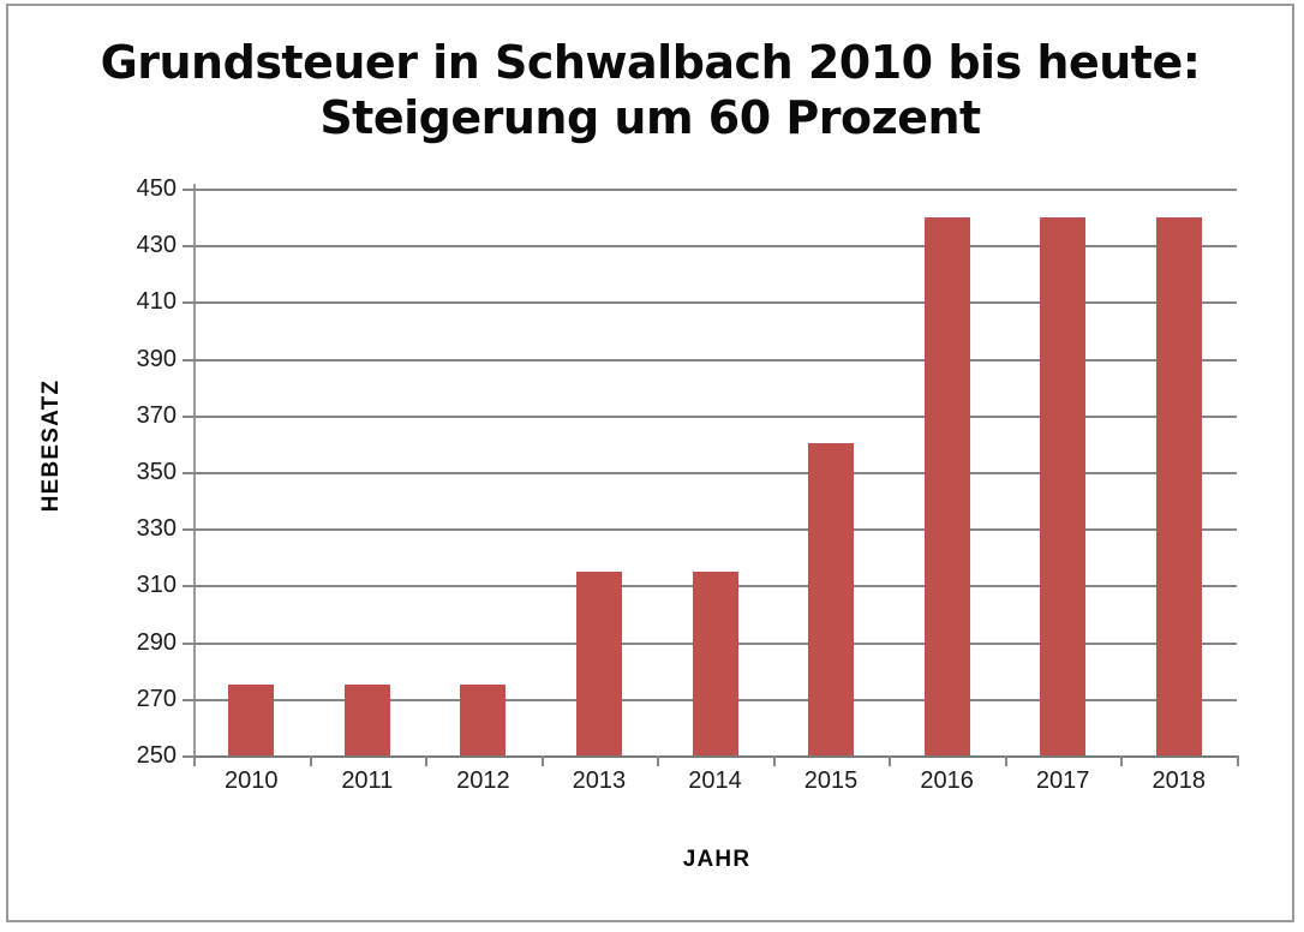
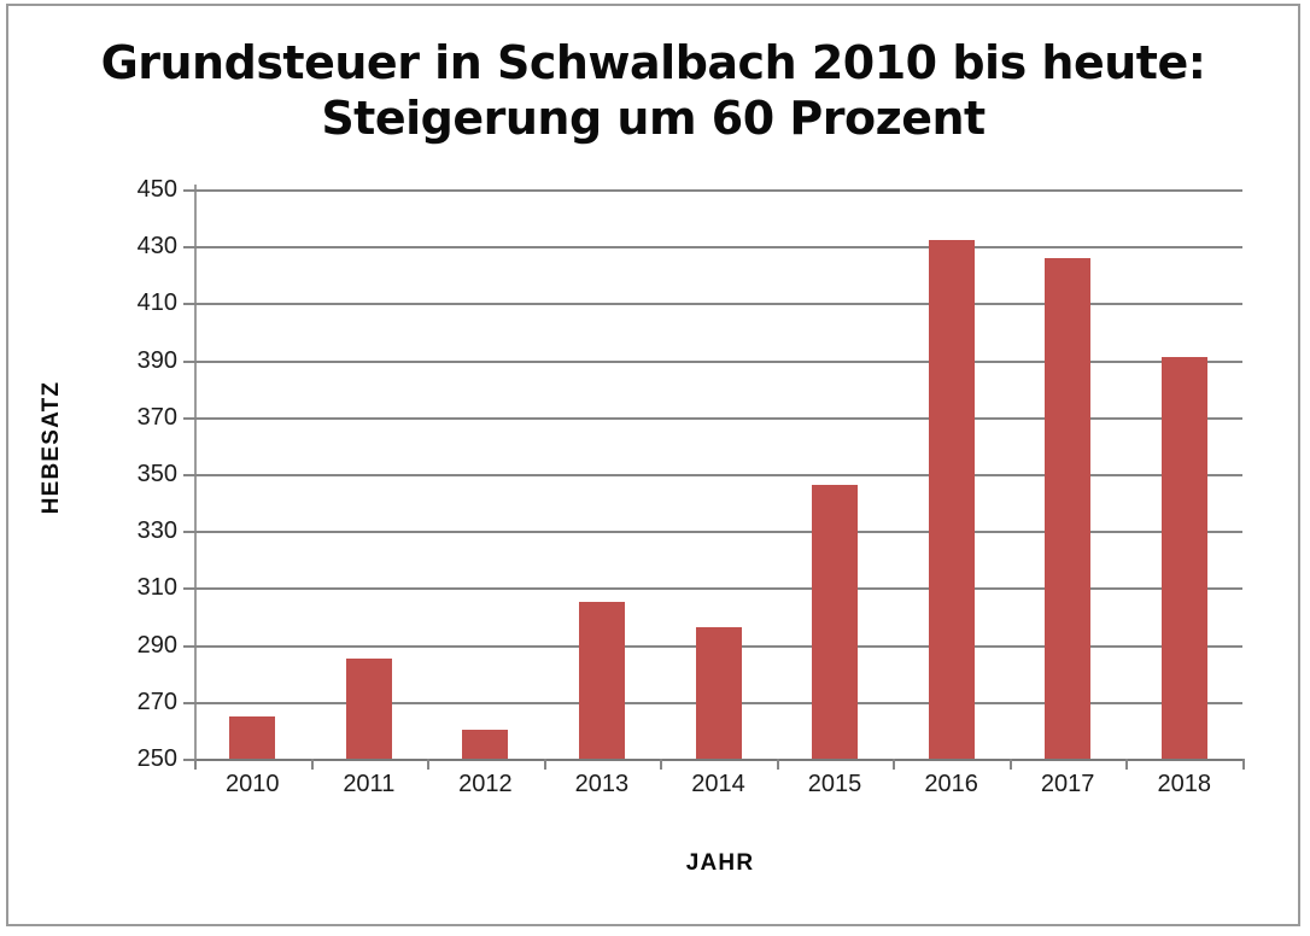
2010: 275 -> 265
2011: 275 -> 285
2012: 275 -> 260
2013: 315 -> 305
2014: 315 -> 296
2015: 360 -> 346
2016: 440 -> 432
2017: 440 -> 426
2018: 440 -> 391
